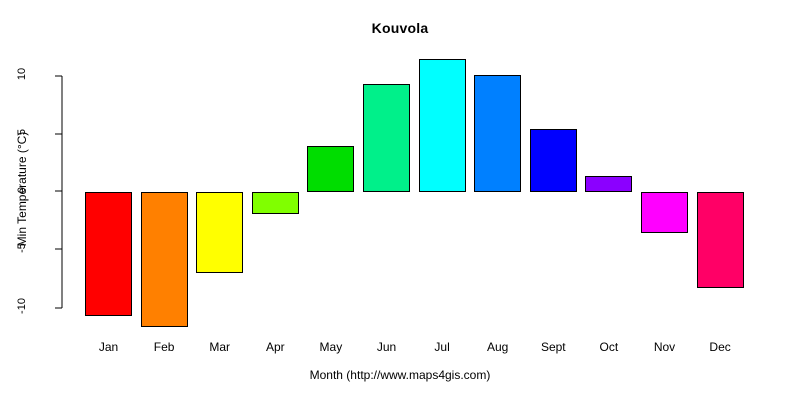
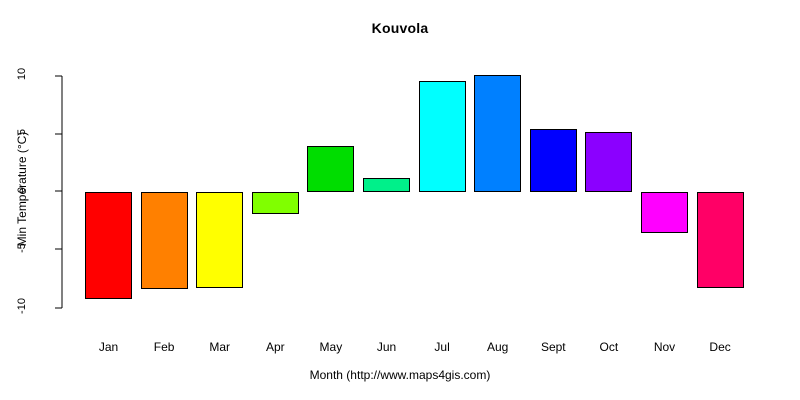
Jan: -10.7 -> -9.2
Feb: -11.6 -> -8.4
Mar: -7.0 -> -8.3
Jun: 9.3 -> 1.2
Jul: 11.5 -> 9.6
Oct: 1.4 -> 5.2
